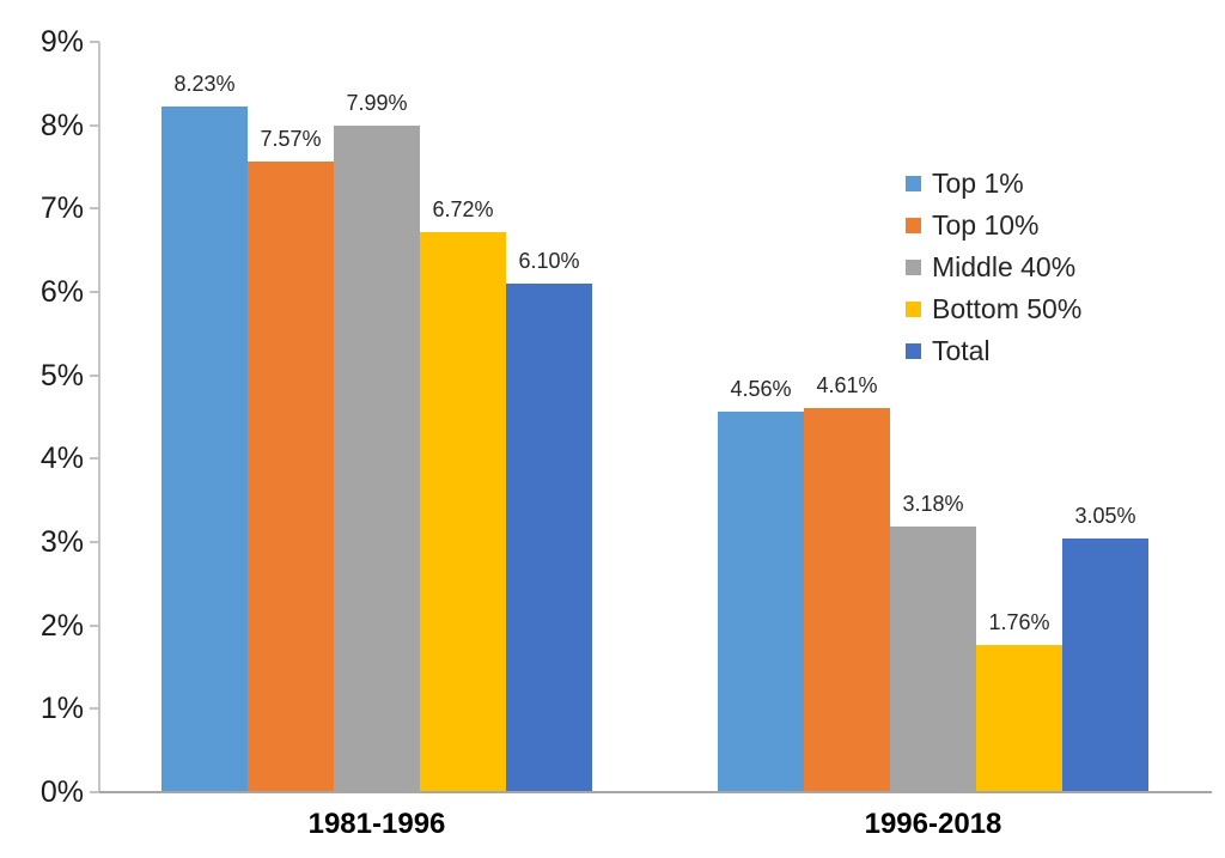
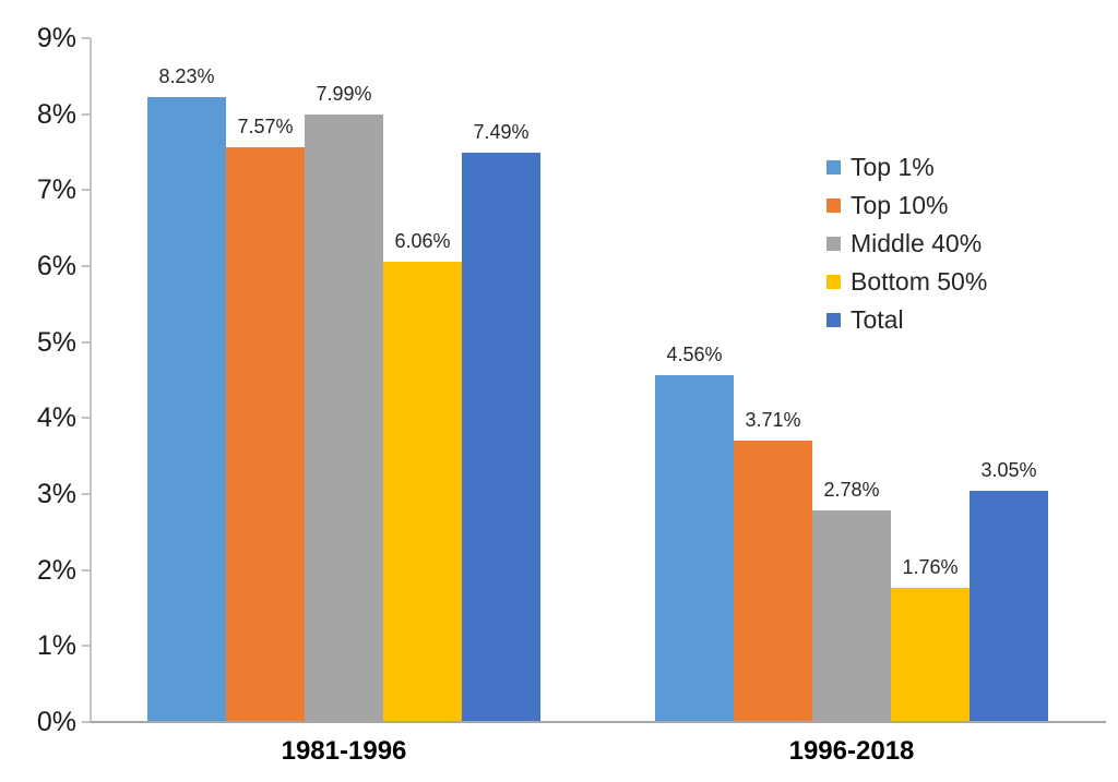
Bottom 50%/1981-1996: 6.72% -> 6.06%
Total/1981-1996: 6.10% -> 7.49%
Top 10%/1996-2018: 4.61% -> 3.71%
Middle 40%/1996-2018: 3.18% -> 2.78%
